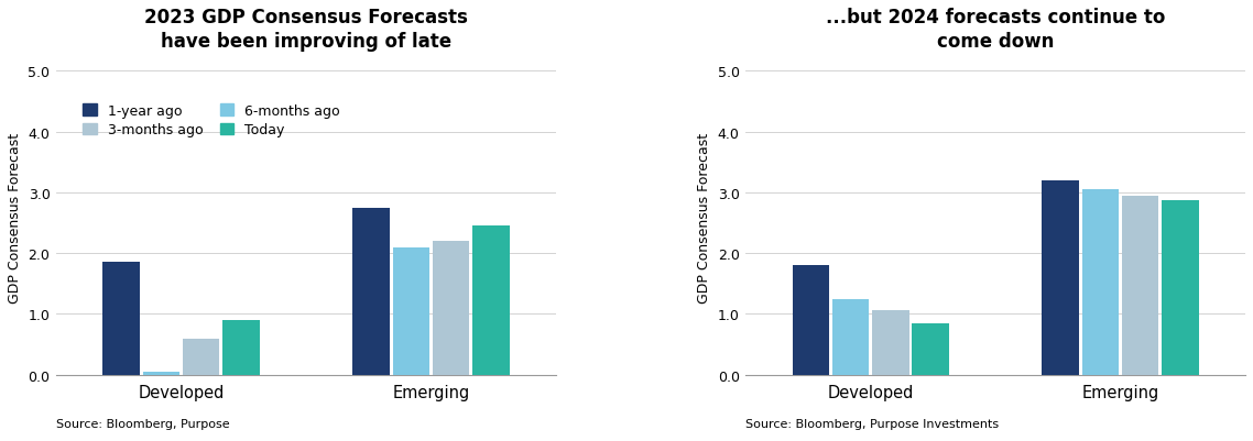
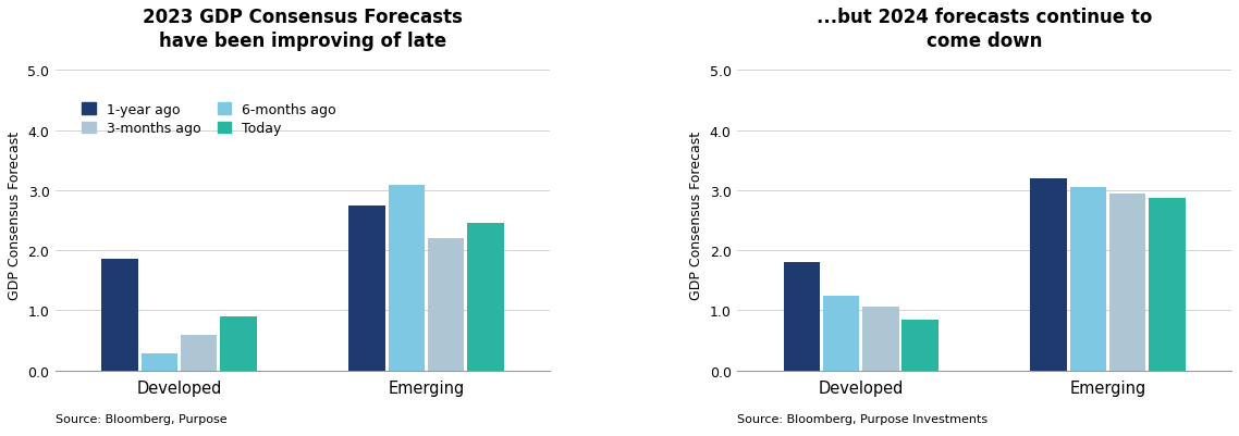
2023 GDP Consensus Forecasts have been improving of late/6-months ago/Developed: 0.05 -> 0.28
2023 GDP Consensus Forecasts have been improving of late/6-months ago/Emerging: 2.10 -> 3.08
